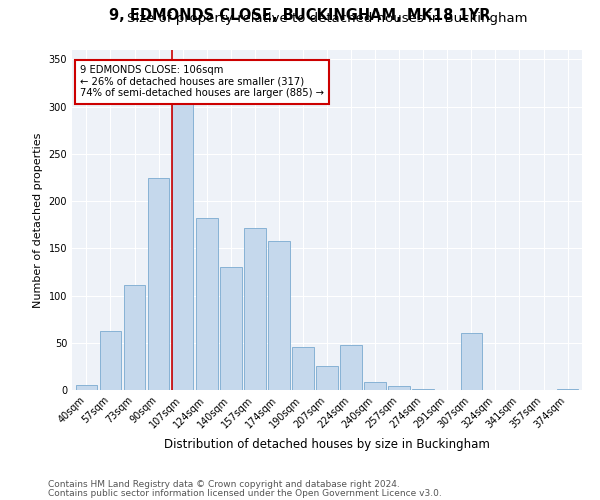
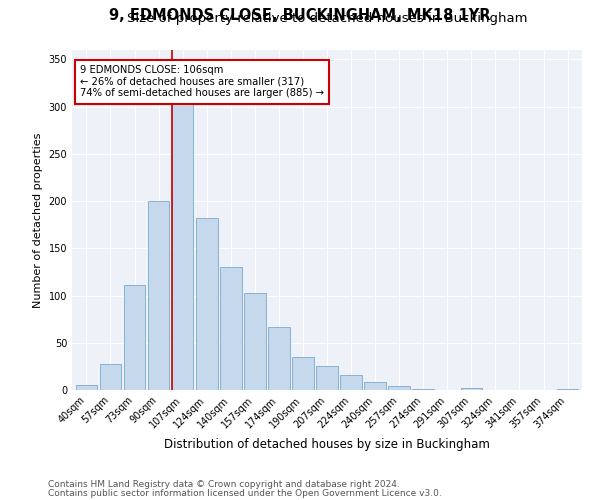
57sqm: 62 -> 28
90sqm: 224 -> 200
157sqm: 172 -> 103
174sqm: 158 -> 67
190sqm: 46 -> 35
224sqm: 48 -> 16
307sqm: 60 -> 2
